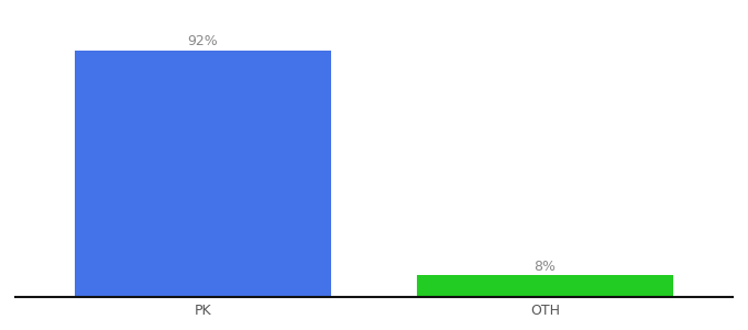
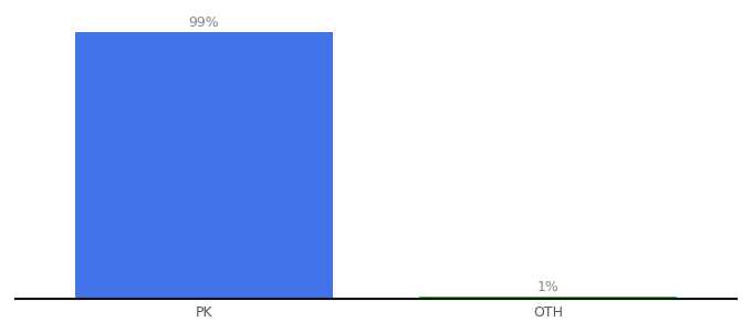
PK: 92% -> 99%
OTH: 8% -> 1%
